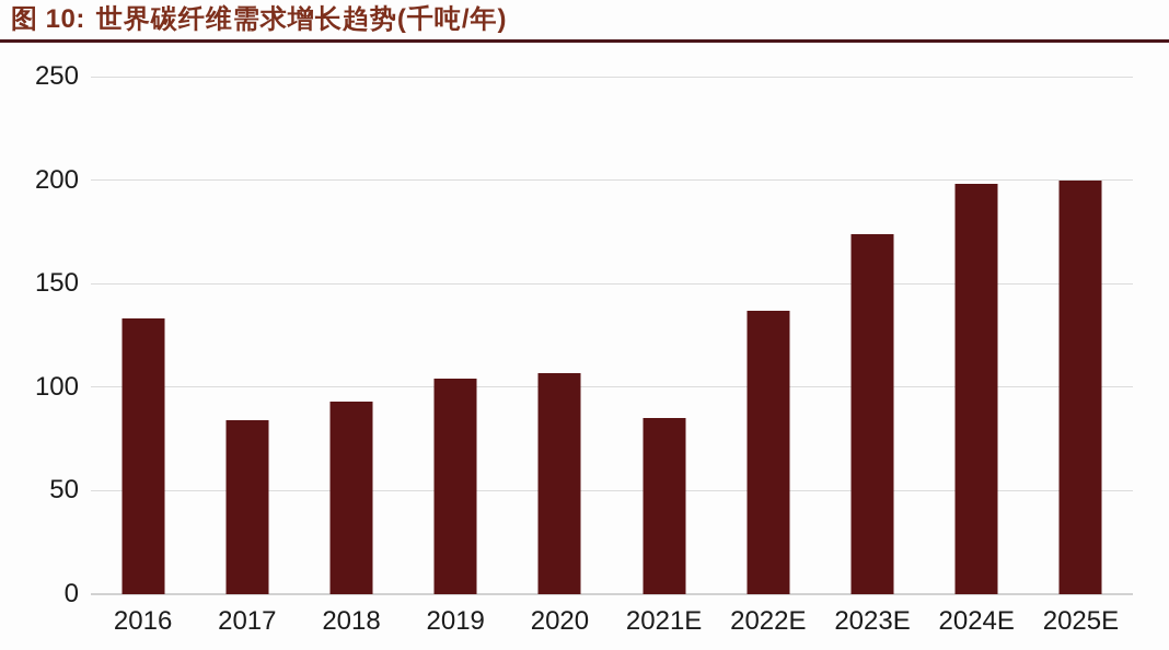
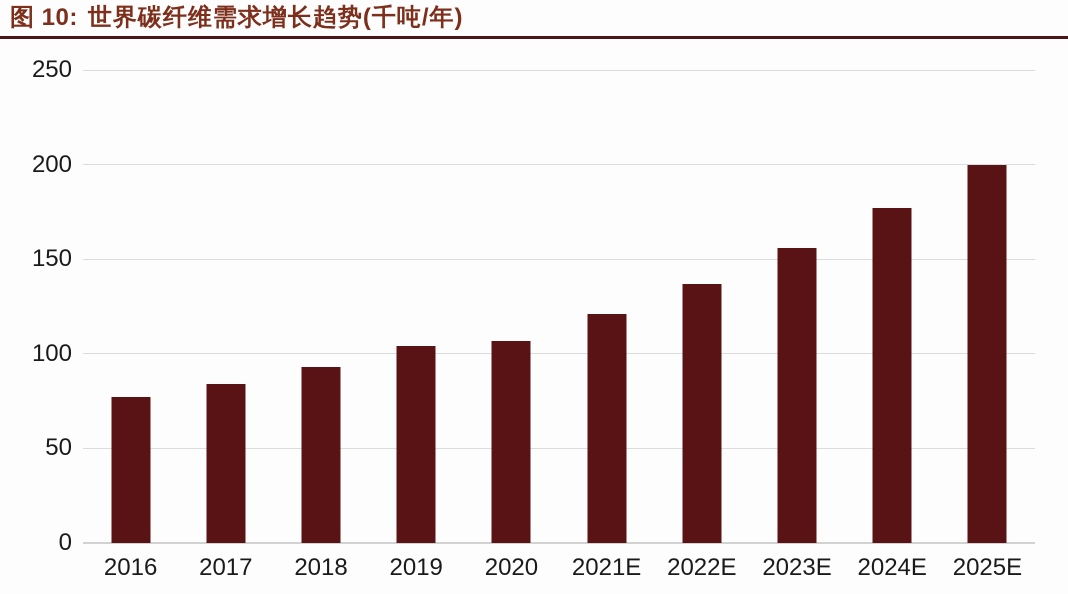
2016: 133 -> 77
2021E: 85 -> 121
2023E: 174 -> 156
2024E: 198 -> 177
